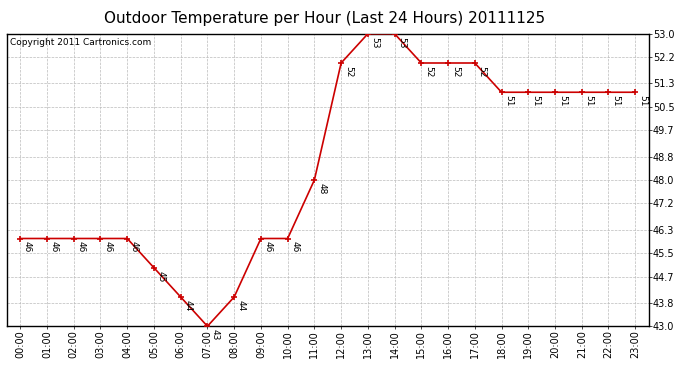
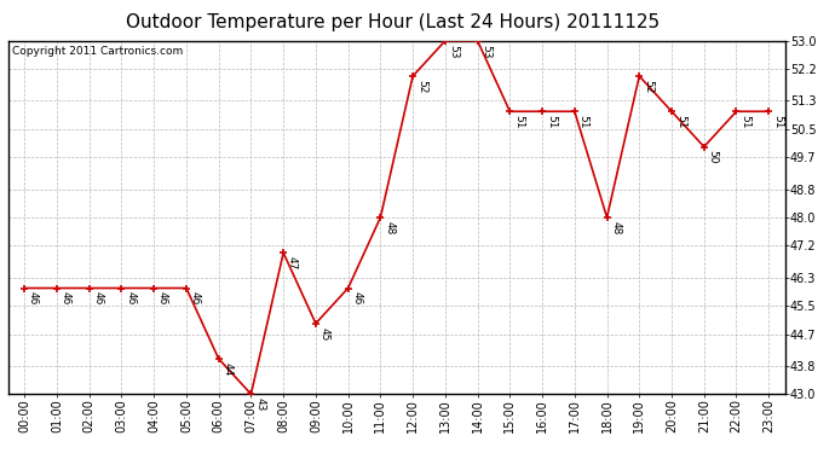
05:00: 45 -> 46
08:00: 44 -> 47
09:00: 46 -> 45
15:00: 52 -> 51
16:00: 52 -> 51
17:00: 52 -> 51
18:00: 51 -> 48
19:00: 51 -> 52
21:00: 51 -> 50
